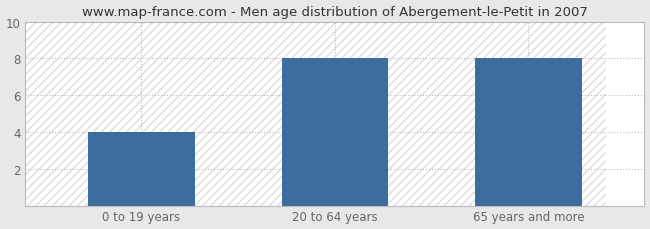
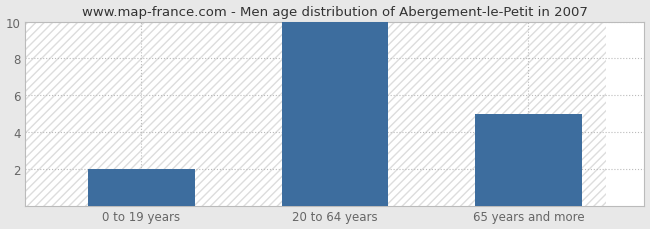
0 to 19 years: 4 -> 2
20 to 64 years: 8 -> 10
65 years and more: 8 -> 5
